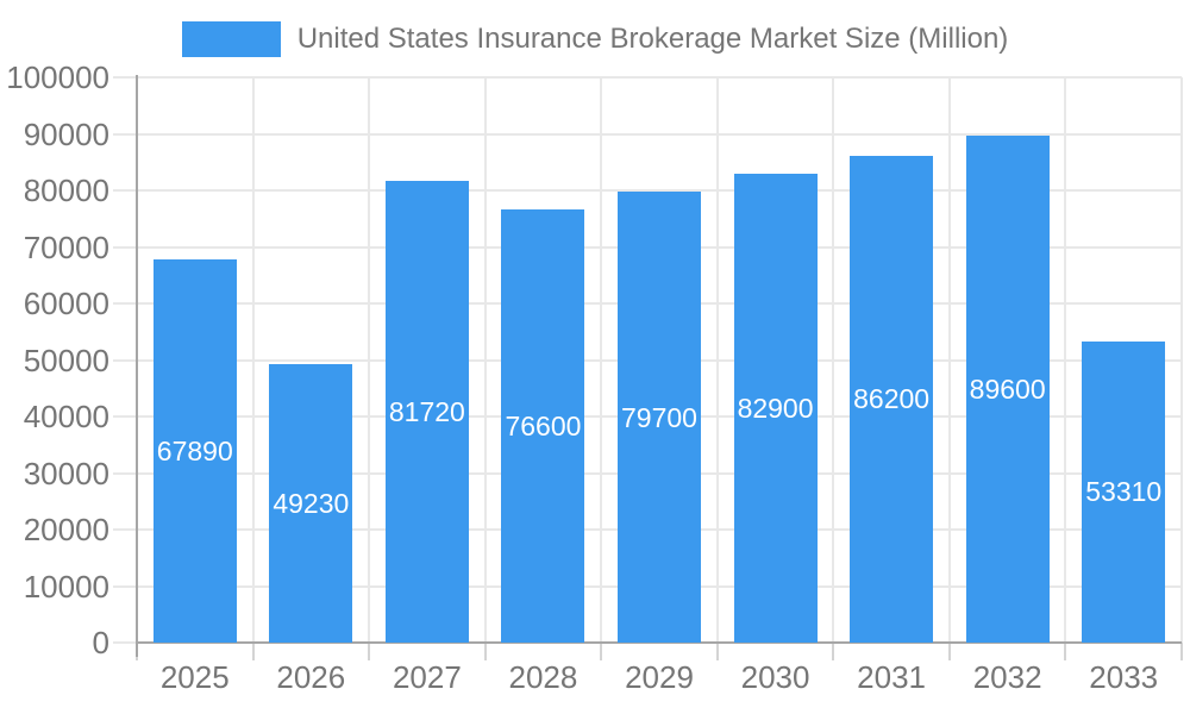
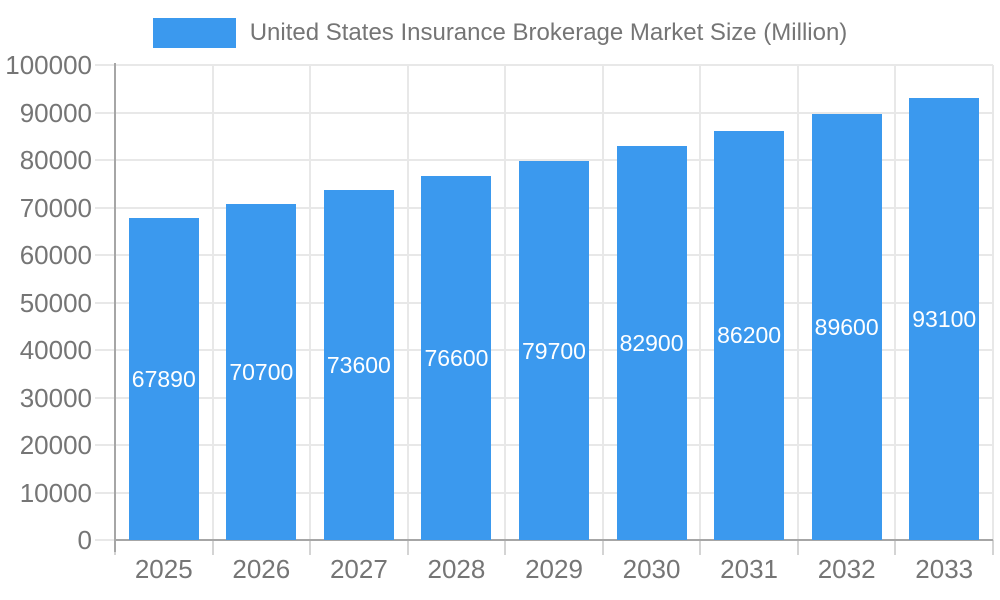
2026: 49230 -> 70700
2027: 81720 -> 73600
2033: 53310 -> 93100
